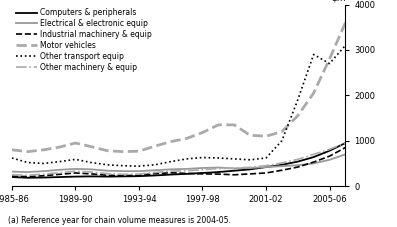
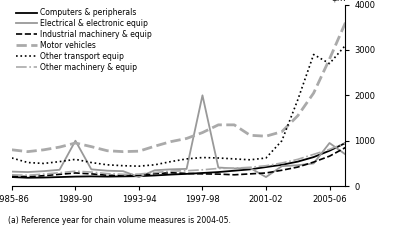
Electrical & electronic equip/1989-90: 380 -> 1000
Electrical & electronic equip/1993-94: 330 -> 200
Electrical & electronic equip/1997-98: 400 -> 2000
Electrical & electronic equip/2001-02: 420 -> 200
Electrical & electronic equip/2005-06: 580 -> 950
